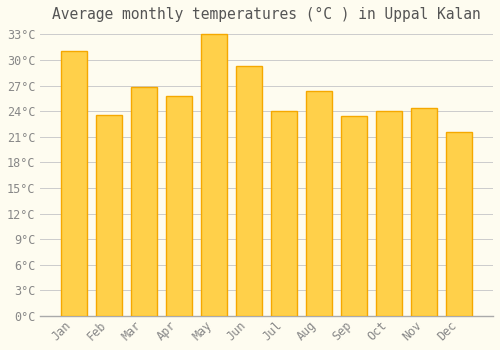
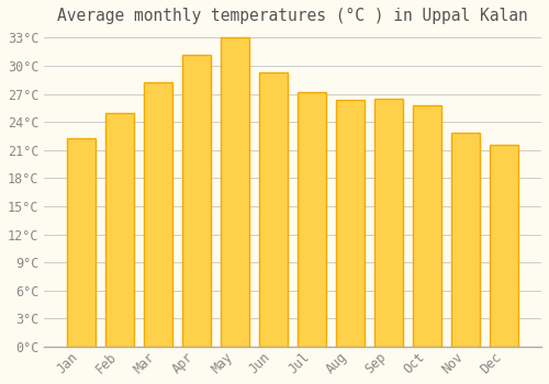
Jan: 31.0°C -> 22.3°C
Feb: 23.6°C -> 25.0°C
Mar: 26.8°C -> 28.2°C
Apr: 25.8°C -> 31.2°C
Jul: 24.0°C -> 27.2°C
Sep: 23.4°C -> 26.5°C
Oct: 24.0°C -> 25.8°C
Nov: 24.4°C -> 22.9°C
